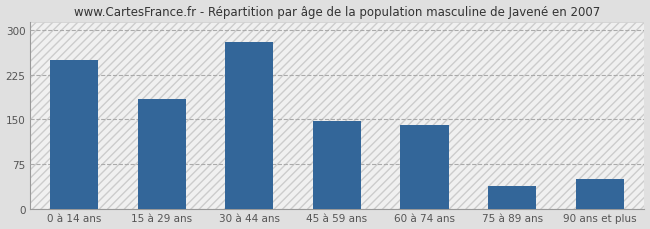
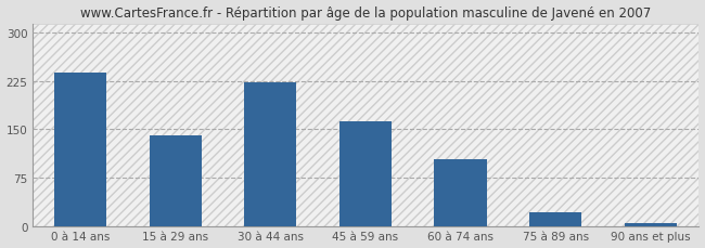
0 à 14 ans: 250 -> 238
15 à 29 ans: 184 -> 140
30 à 44 ans: 280 -> 224
45 à 59 ans: 148 -> 162
60 à 74 ans: 140 -> 103
75 à 89 ans: 38 -> 22
90 ans et plus: 50 -> 4
